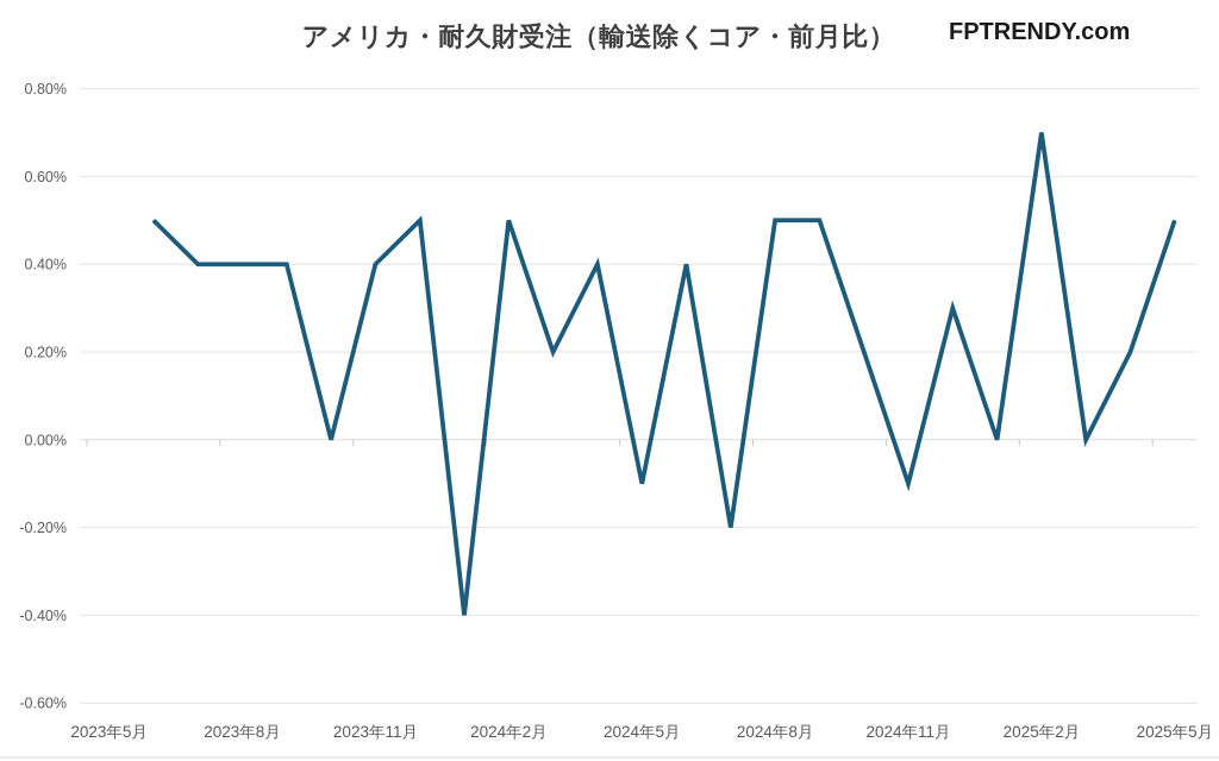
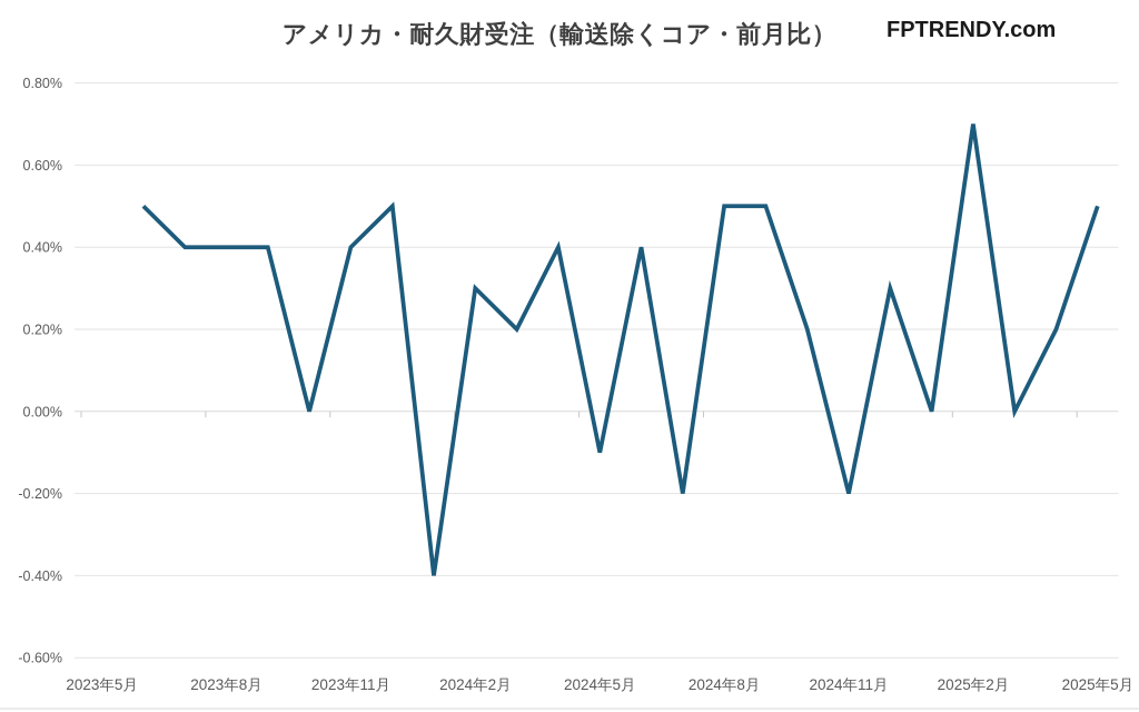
2024年2月: 0.5% -> 0.3%
2024年11月: -0.1% -> -0.2%
